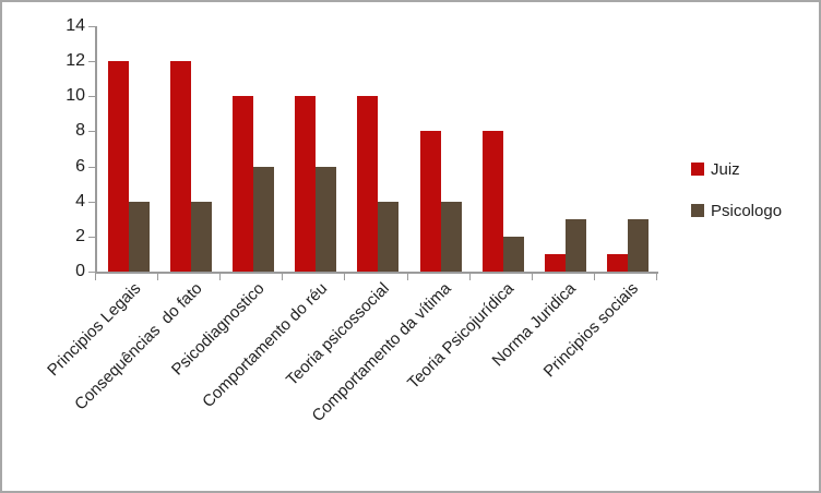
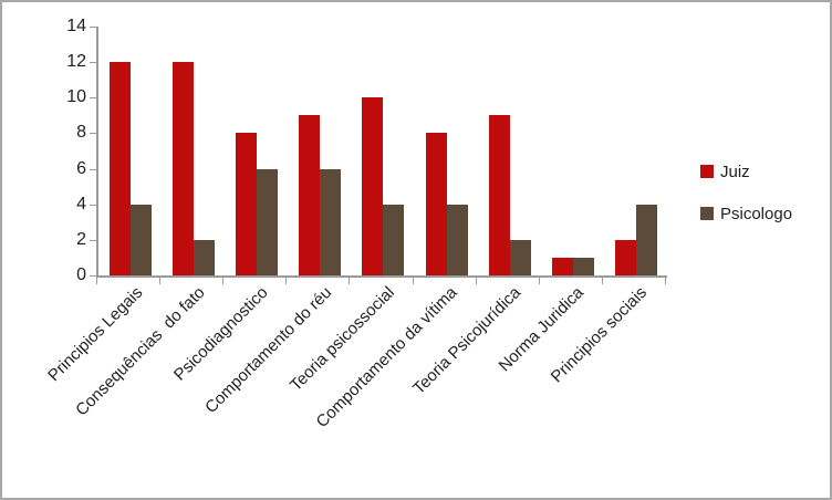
Psicologo/Consequências do fato: 4 -> 2
Juiz/Psicodiagnostico: 10 -> 8
Juiz/Comportamento do réu: 10 -> 9
Juiz/Teoria Psicojurídica: 8 -> 9
Psicologo/Norma Juridica: 3 -> 1
Juiz/Principios sociais: 1 -> 2
Psicologo/Principios sociais: 3 -> 4
